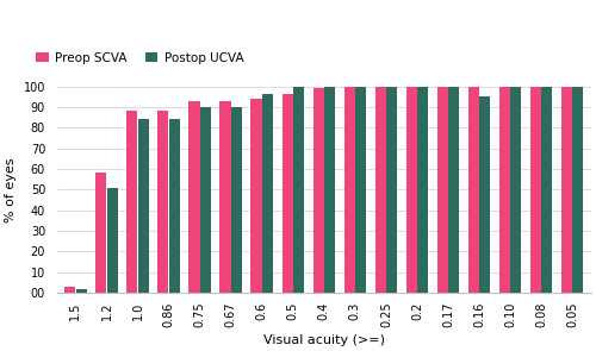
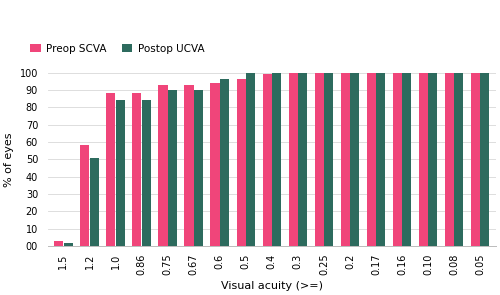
Postop UCVA/0.16: 95 -> 100
